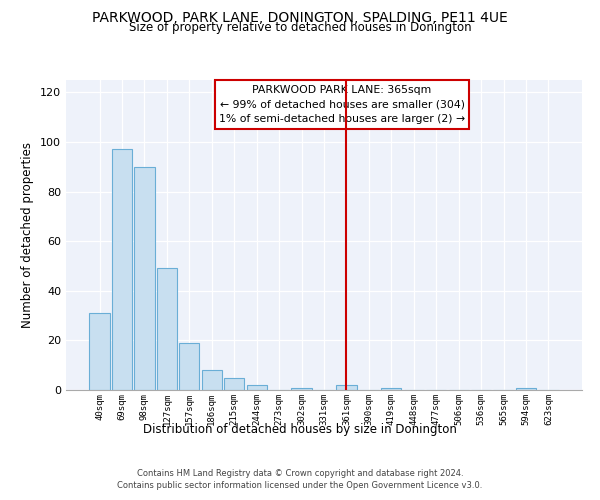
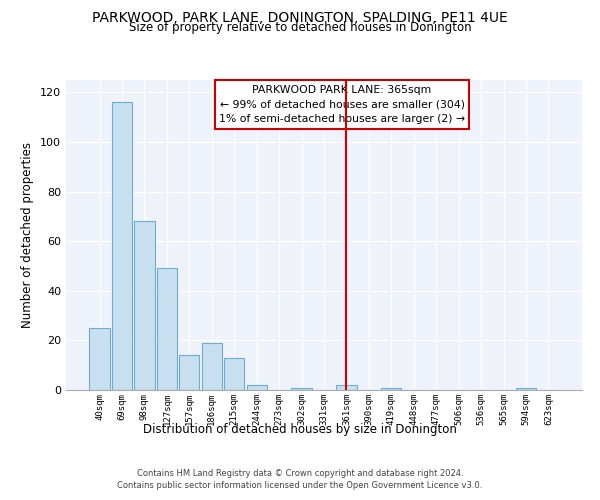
40sqm: 31 -> 25
69sqm: 97 -> 116
98sqm: 90 -> 68
157sqm: 19 -> 14
186sqm: 8 -> 19
215sqm: 5 -> 13
